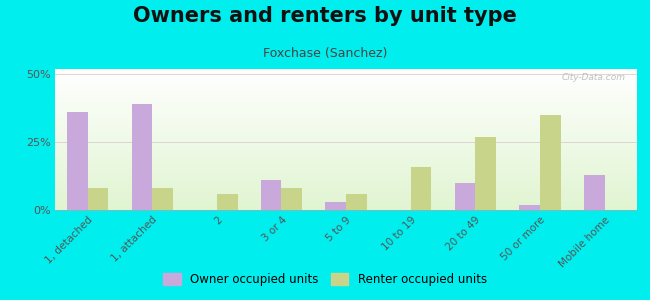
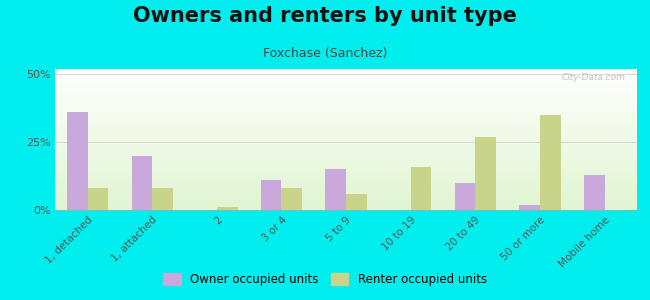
Owner occupied units/1, attached: 39% -> 20%
Renter occupied units/2: 6% -> 1%
Owner occupied units/5 to 9: 3% -> 15%
